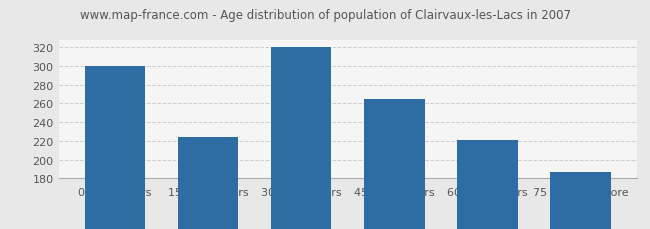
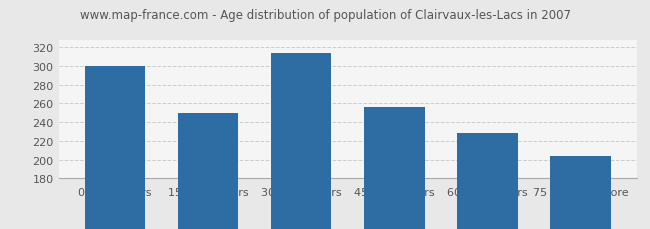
15 to 29 years: 224 -> 250
30 to 44 years: 320 -> 314
45 to 59 years: 265 -> 256
60 to 74 years: 221 -> 228
75 years or more: 187 -> 204
